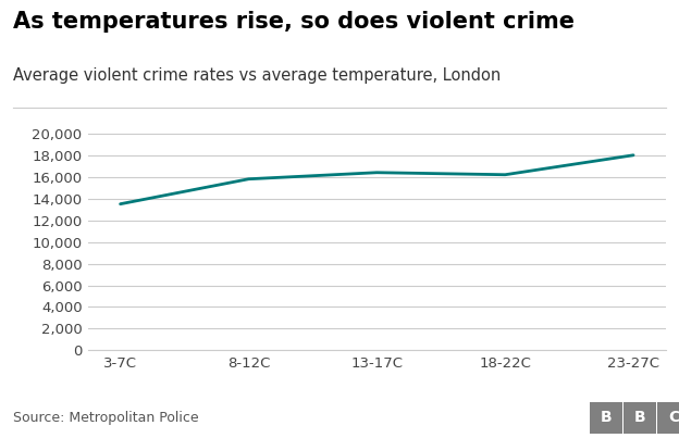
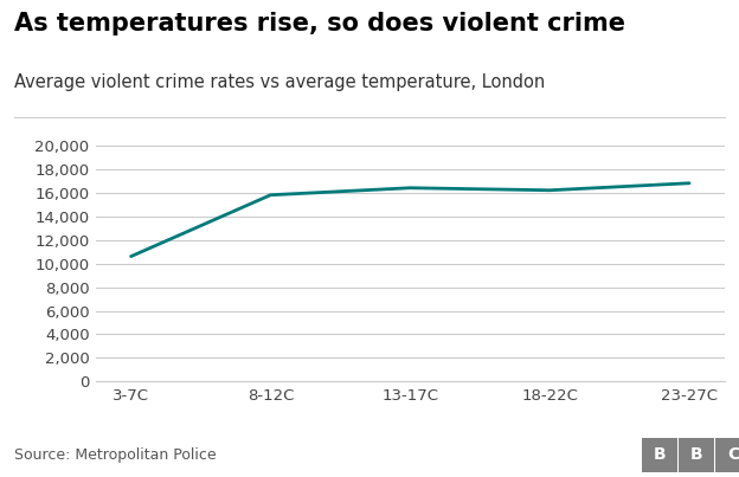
3-7C: 13,500 -> 10,600
23-27C: 18,000 -> 16,800
